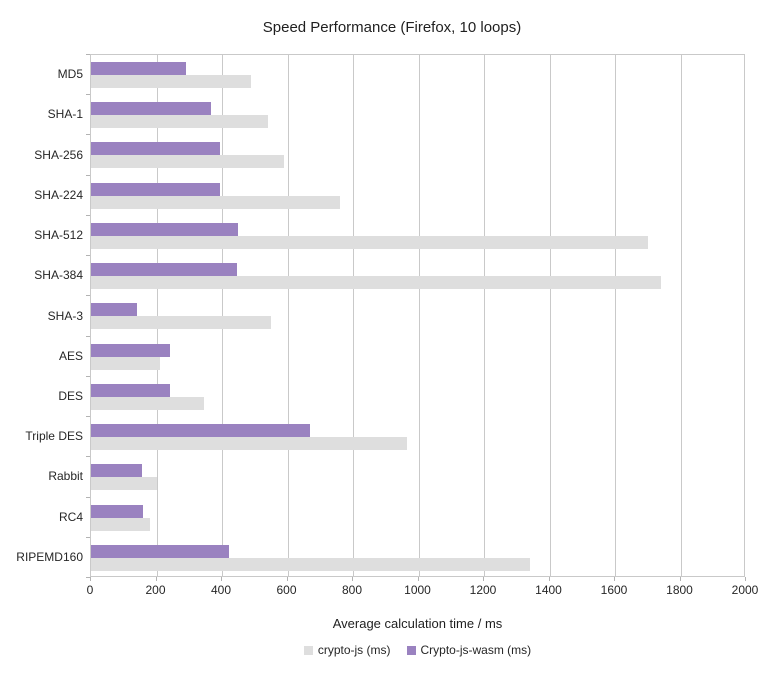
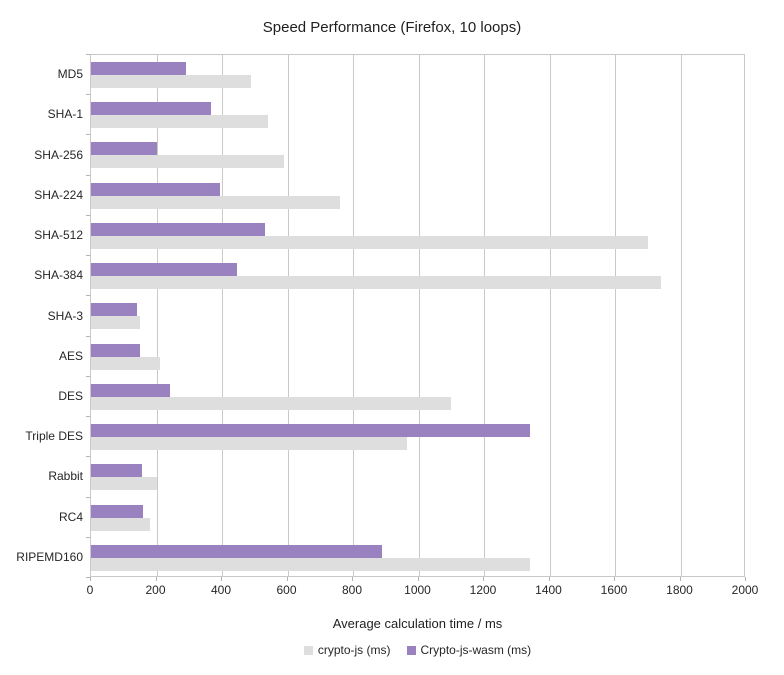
Crypto-js-wasm (ms)/SHA-256: 400 -> 200
Crypto-js-wasm (ms)/SHA-512: 450 -> 530
crypto-js (ms)/SHA-3: 550 -> 150
Crypto-js-wasm (ms)/AES: 240 -> 150
crypto-js (ms)/DES: 340 -> 1100
Crypto-js-wasm (ms)/Triple DES: 670 -> 1340
Crypto-js-wasm (ms)/RIPEMD160: 420 -> 890
